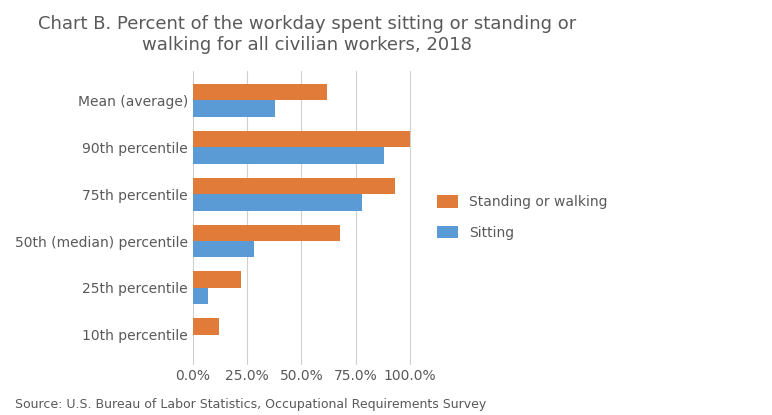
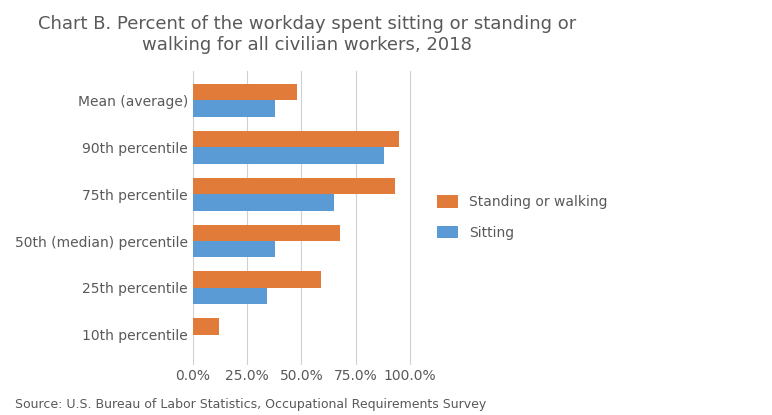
Standing or walking/Mean (average): 62% -> 48%
Standing or walking/90th percentile: 100% -> 95%
Sitting/75th percentile: 78% -> 65%
Sitting/50th (median) percentile: 28% -> 38%
Standing or walking/25th percentile: 22% -> 59%
Sitting/25th percentile: 7% -> 34%
